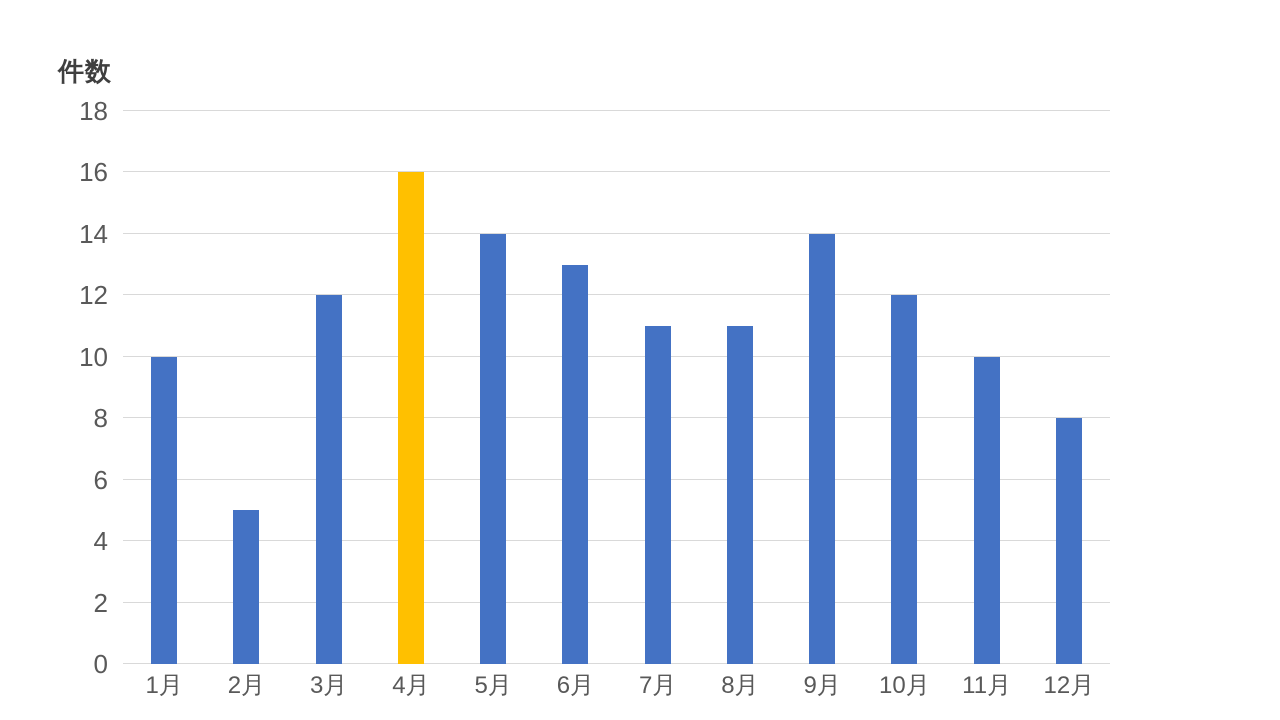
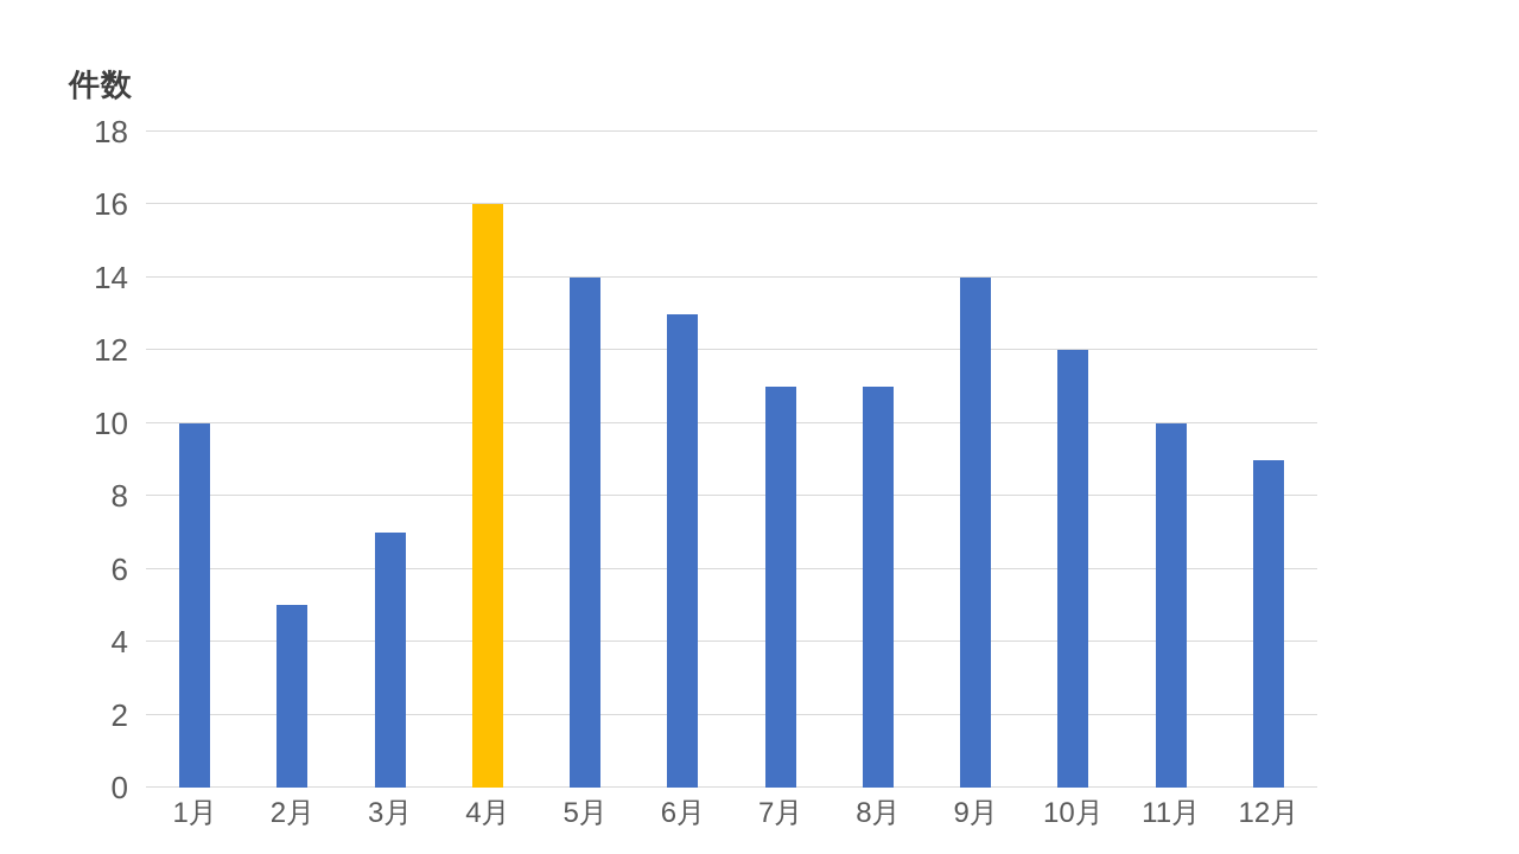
3月: 12 -> 7
12月: 8 -> 9
